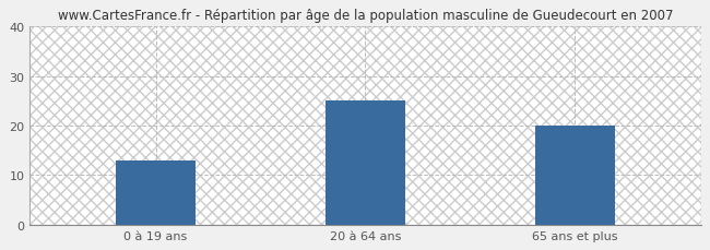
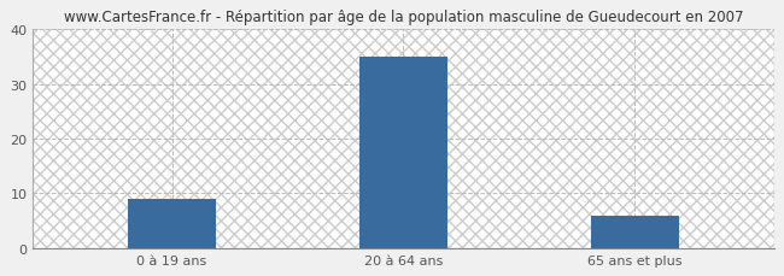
0 à 19 ans: 13 -> 9
20 à 64 ans: 25 -> 35
65 ans et plus: 20 -> 6
